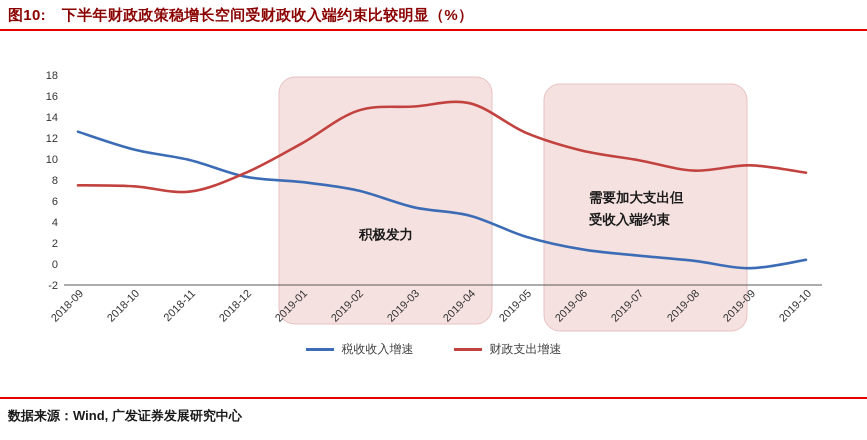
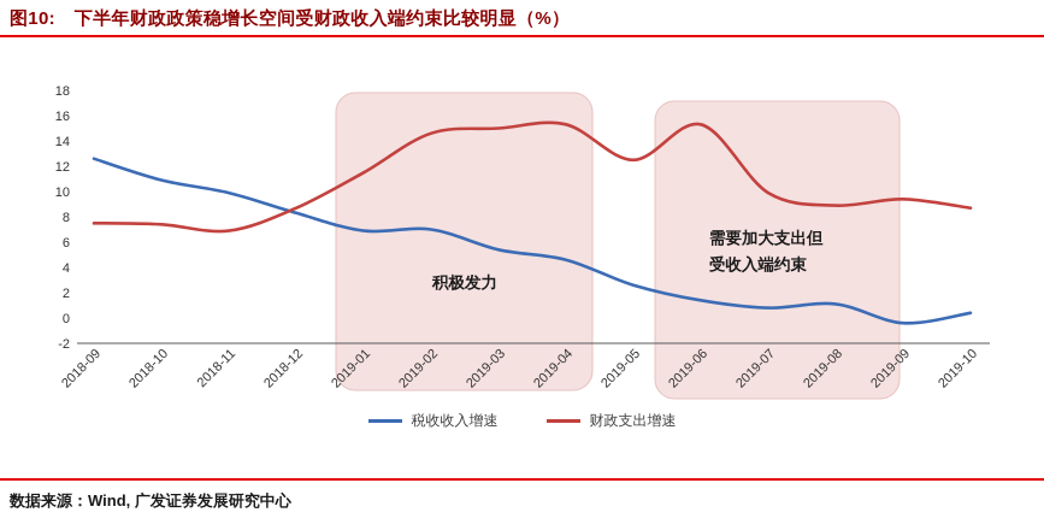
税收收入增速/2019-01: 7.8 -> 6.9
财政支出增速/2019-06: 10.8 -> 15.3
税收收入增速/2019-08: 0.3 -> 1.1
